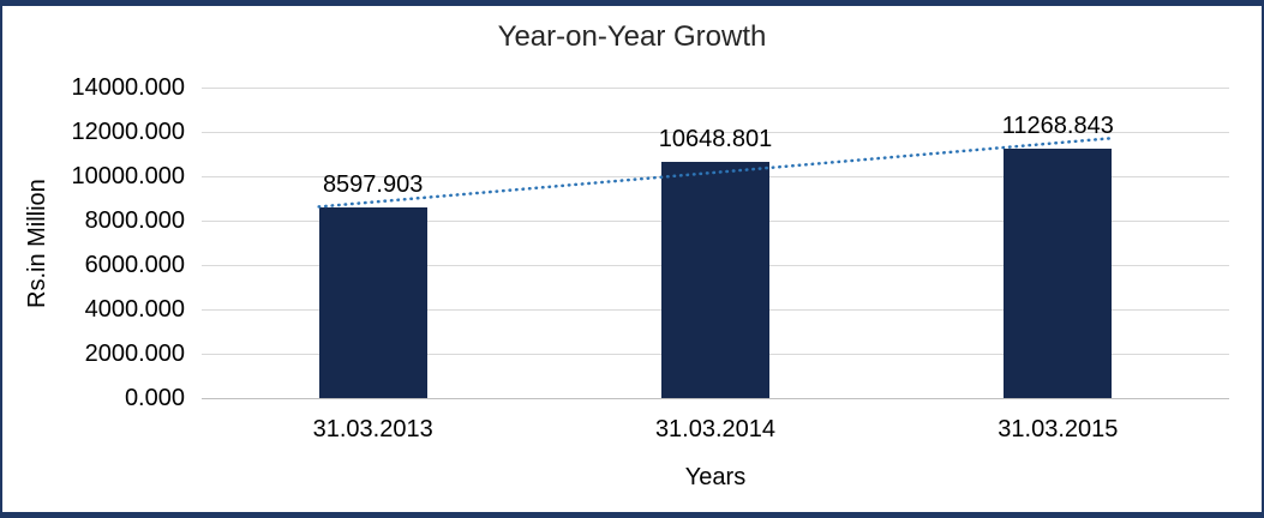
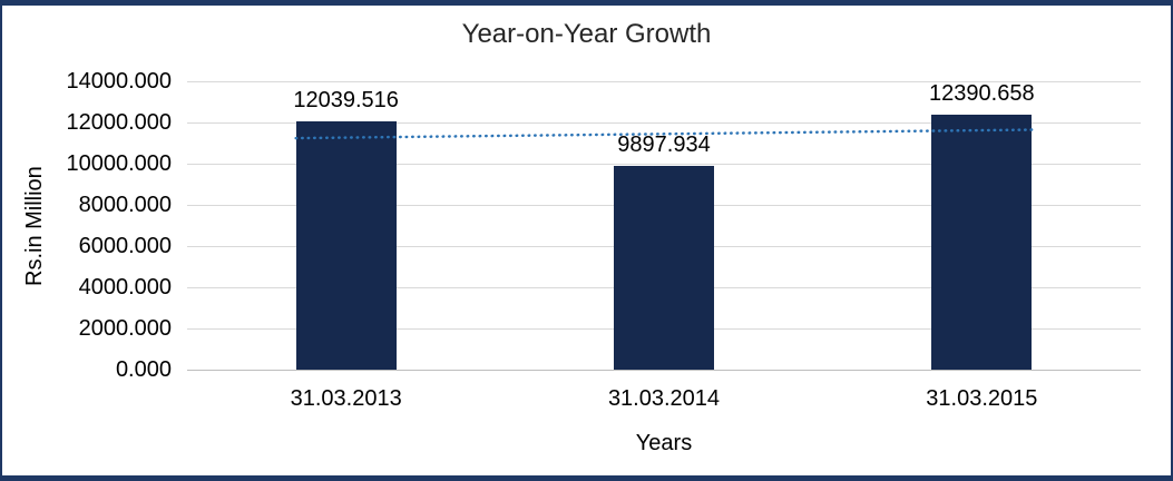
31.03.2013: 8597.903 -> 12039.516
31.03.2014: 10648.801 -> 9897.934
31.03.2015: 11268.843 -> 12390.658
